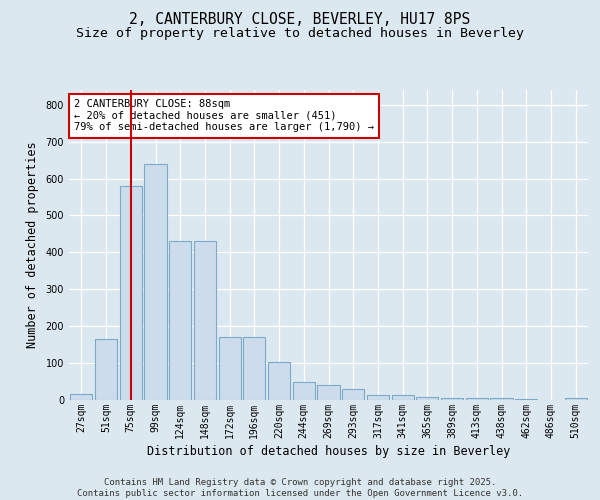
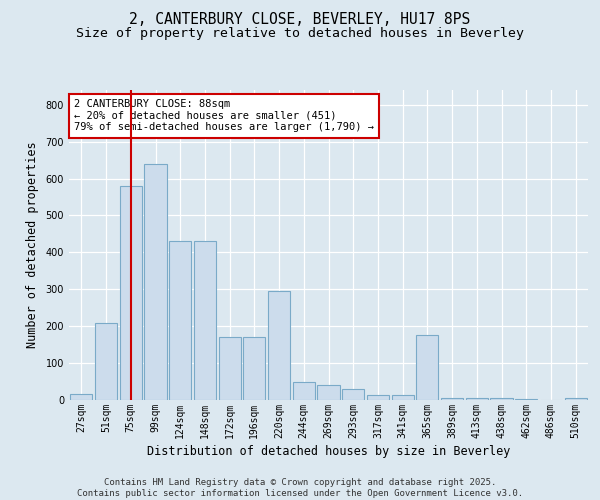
51sqm: 165 -> 210
220sqm: 103 -> 295
365sqm: 8 -> 175
